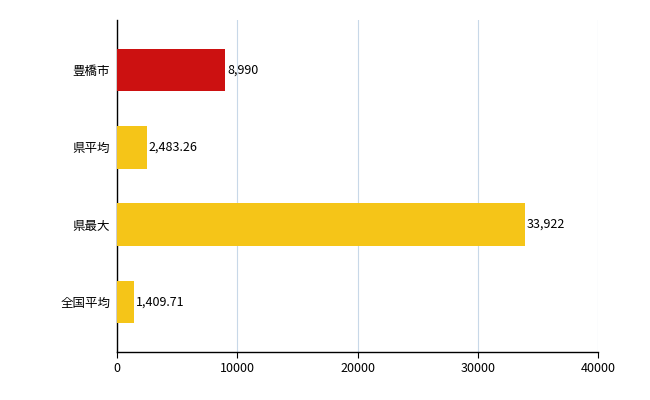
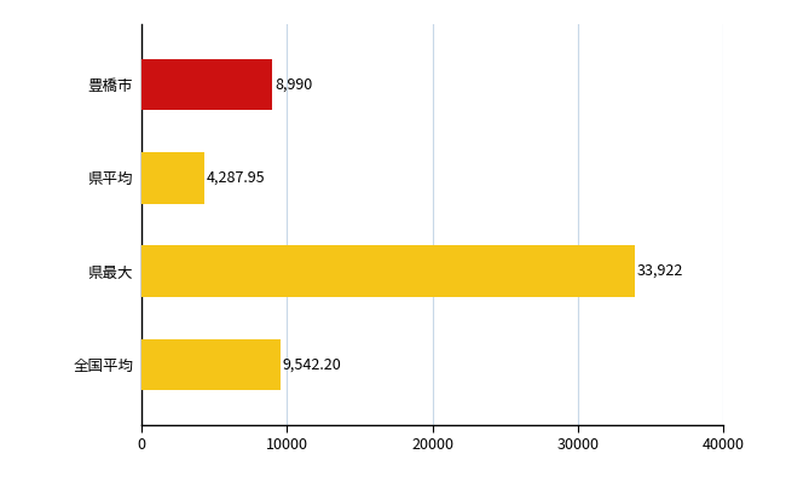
県平均: 2,483.26 -> 4,287.95
全国平均: 1,409.71 -> 9,542.20
